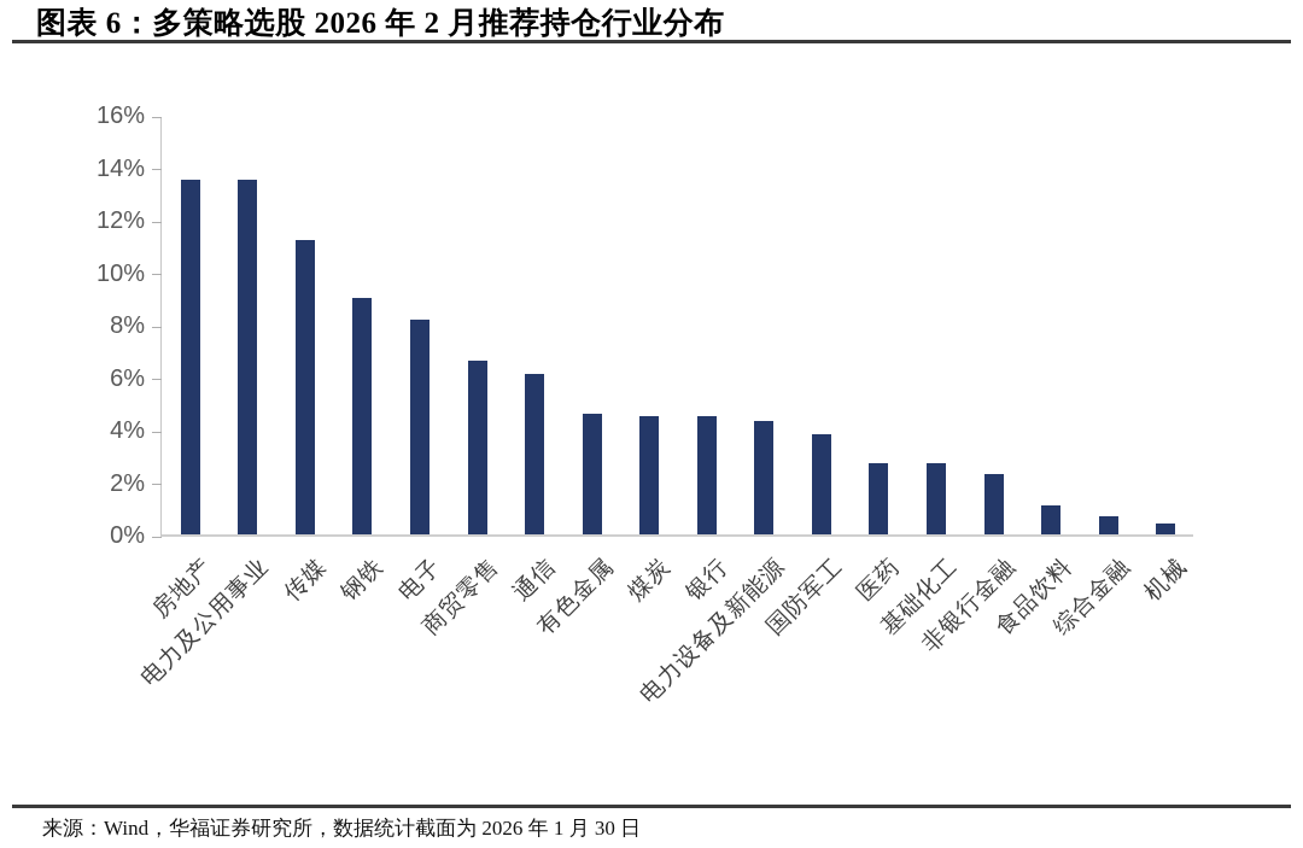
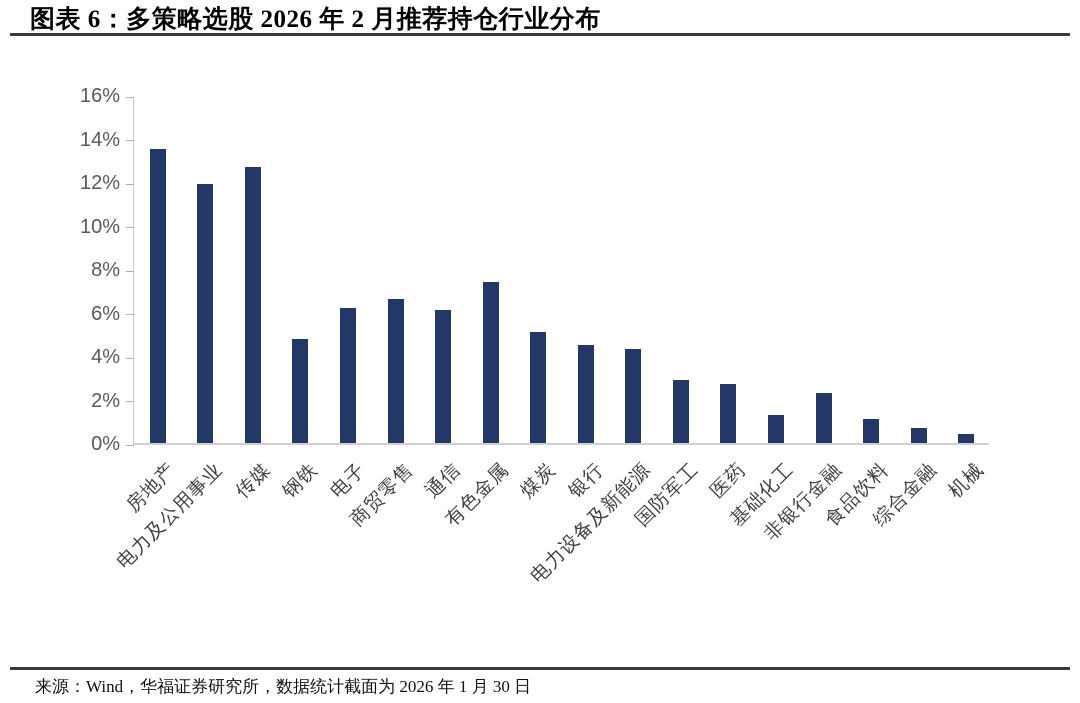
电力及公用事业: 13.5% -> 11.9%
传媒: 11.2% -> 12.7%
钢铁: 9.0% -> 4.8%
电子: 8.2% -> 6.2%
有色金属: 4.6% -> 7.4%
煤炭: 4.5% -> 5.1%
国防军工: 3.8% -> 2.9%
基础化工: 2.7% -> 1.3%
